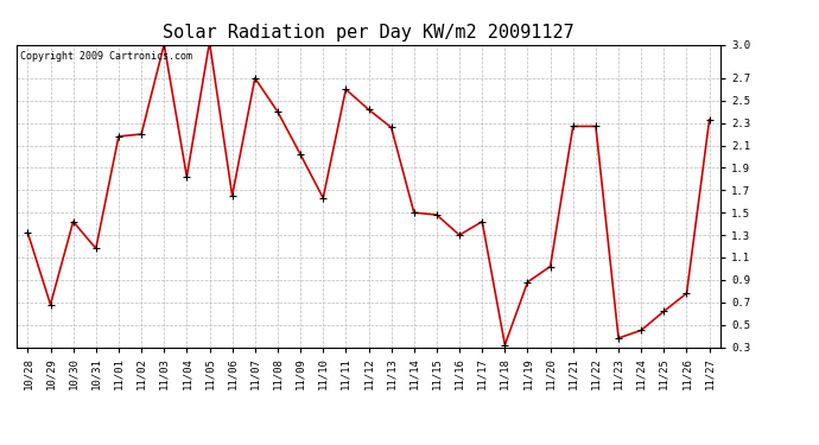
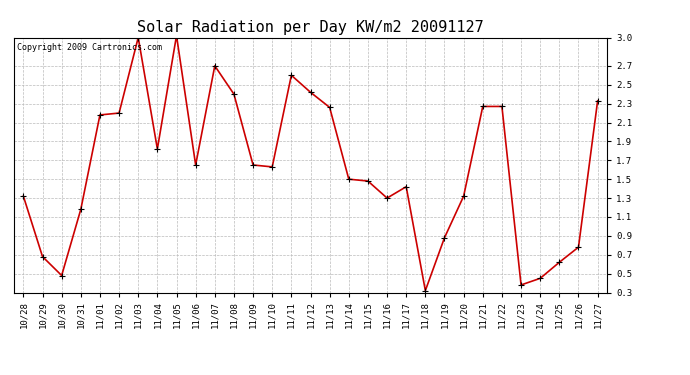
10/30: 1.42 -> 0.48
11/09: 2.02 -> 1.65
11/20: 1.02 -> 1.32
